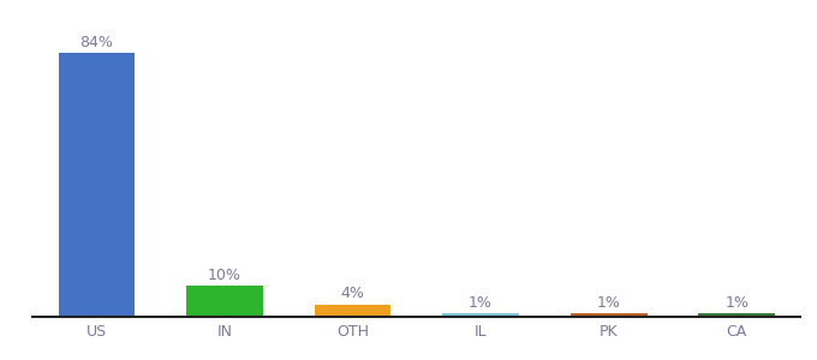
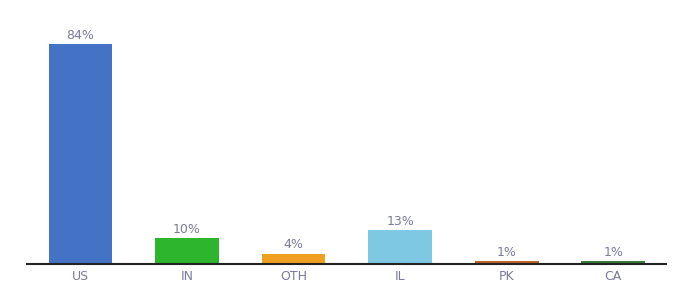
IL: 1% -> 13%
